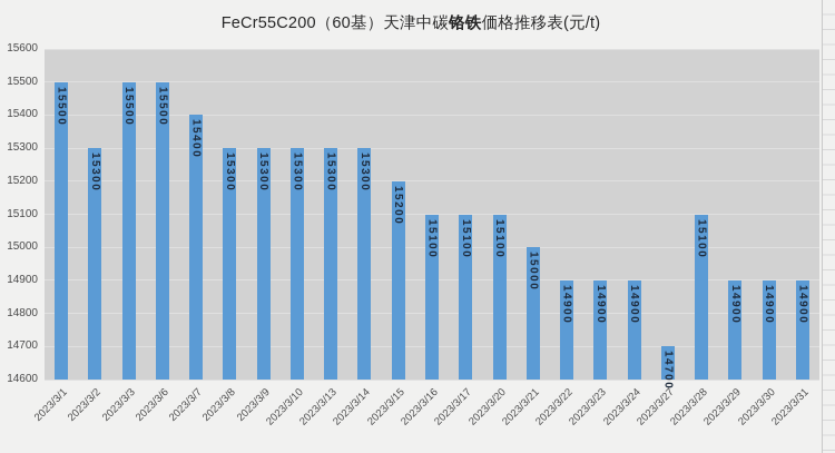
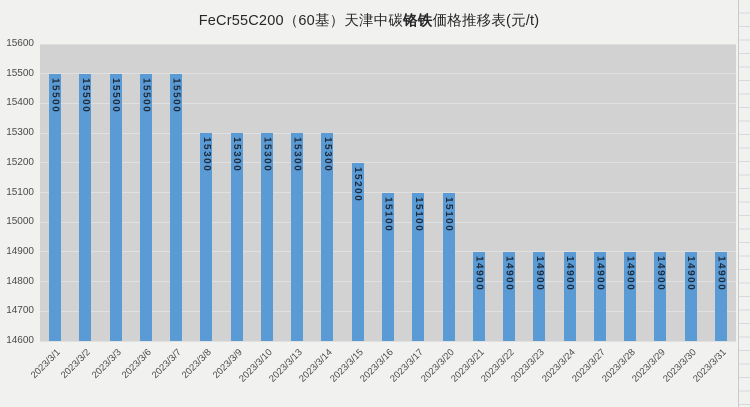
2023/3/2: 15300 -> 15500
2023/3/7: 15400 -> 15500
2023/3/21: 15000 -> 14900
2023/3/27: 14700 -> 14900
2023/3/28: 15100 -> 14900
